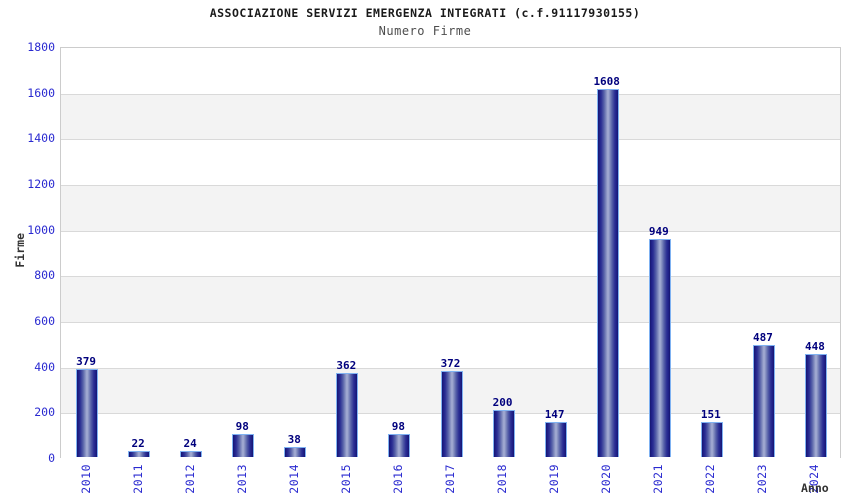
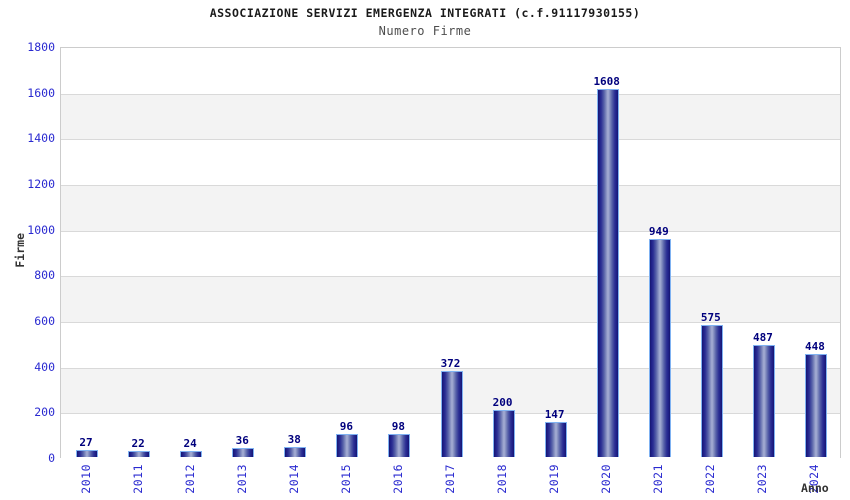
2010: 379 -> 27
2013: 98 -> 36
2015: 362 -> 96
2022: 151 -> 575
